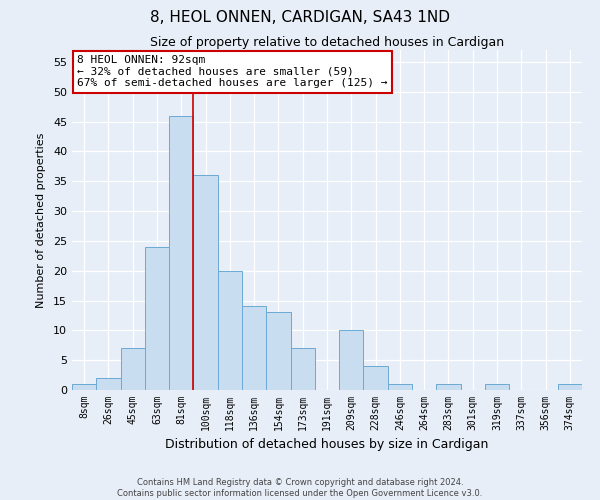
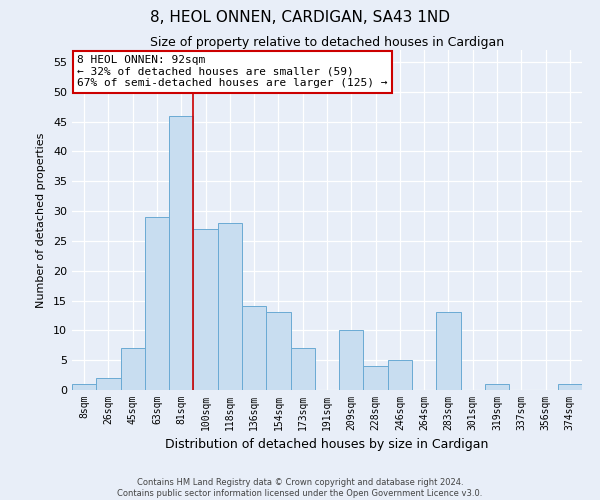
63sqm: 24 -> 29
100sqm: 36 -> 27
118sqm: 20 -> 28
246sqm: 1 -> 5
283sqm: 1 -> 13
